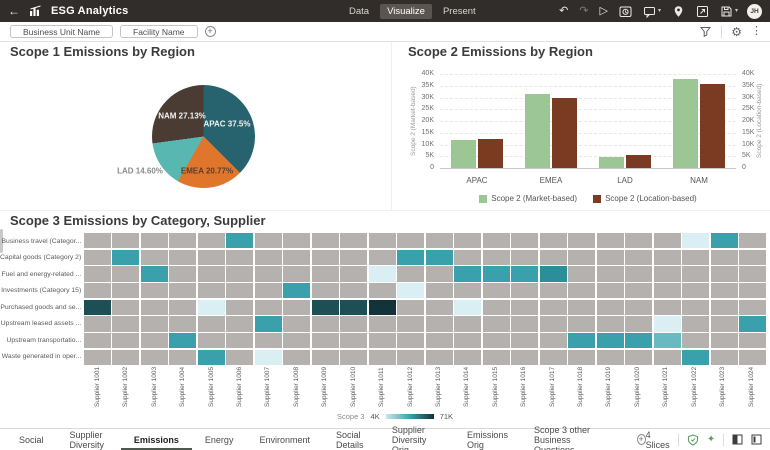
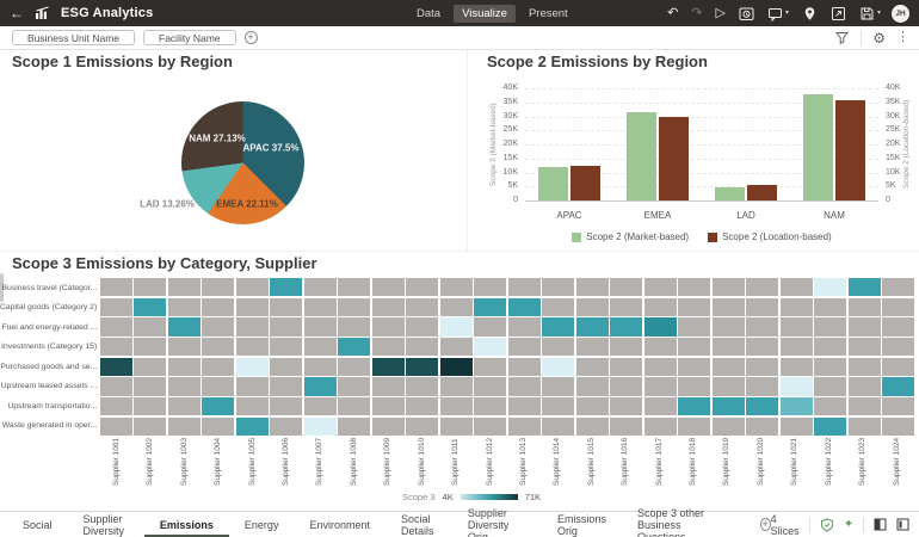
Scope 1 Emissions by Region/EMEA: 20.77% -> 22.11%
Scope 1 Emissions by Region/LAD: 14.60% -> 13.26%
